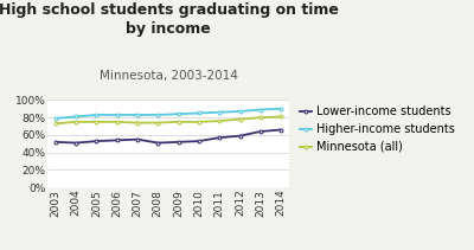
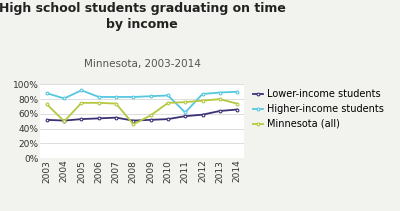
Higher-income students/2003: 79% -> 88%
Minnesota (all)/2004: 75% -> 50%
Higher-income students/2005: 83% -> 92%
Minnesota (all)/2008: 74% -> 46%
Minnesota (all)/2009: 75% -> 58%
Higher-income students/2011: 86% -> 62%
Minnesota (all)/2014: 81% -> 74%
